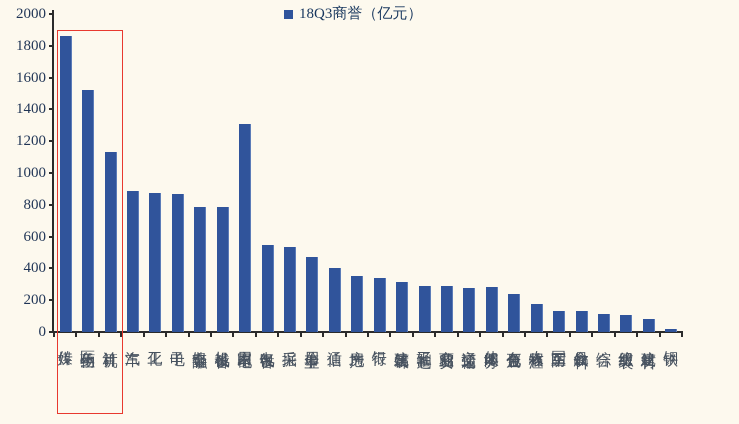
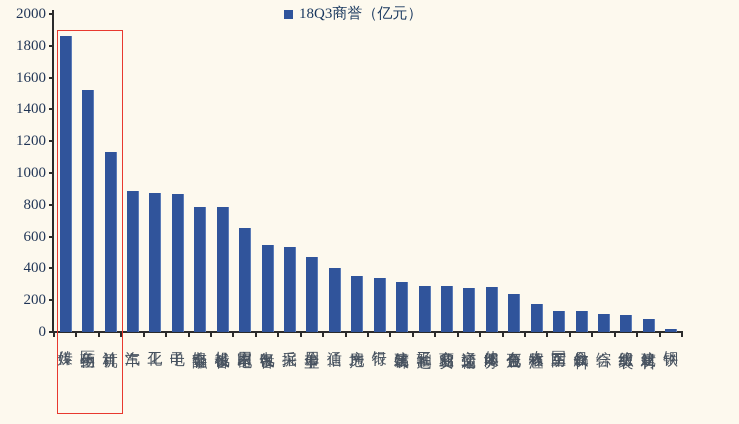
家用电器: 1310 -> 660
